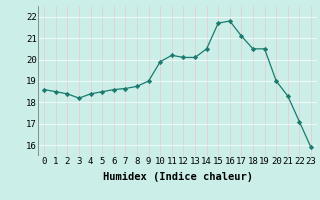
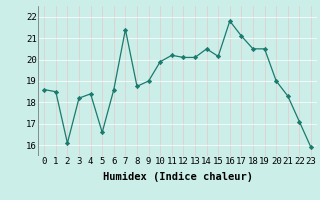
2: 18.40 -> 16.10
5: 18.50 -> 16.60
7: 18.65 -> 21.40
15: 21.70 -> 20.15
